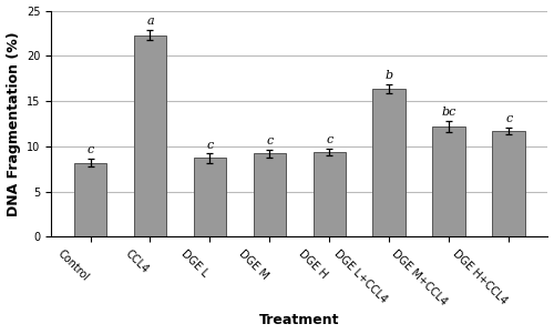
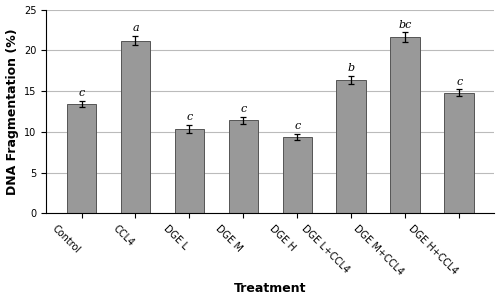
Control: 8.2 -> 13.4
CCL4: 22.3 -> 21.2
DGE L: 8.7 -> 10.4
DGE M: 9.2 -> 11.4
DGE M+CCL4: 12.2 -> 21.6
DGE H+CCL4: 11.7 -> 14.8
